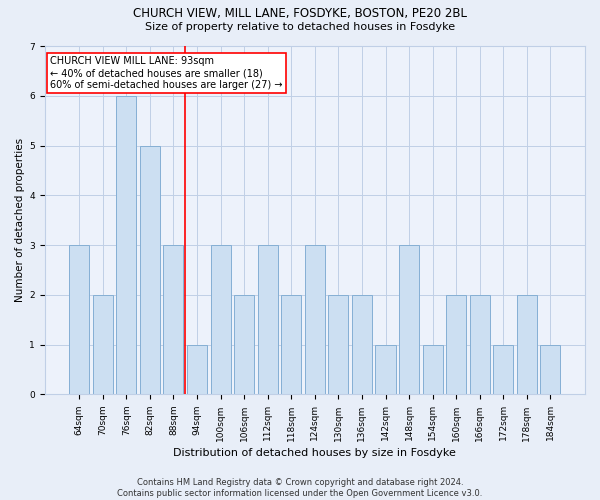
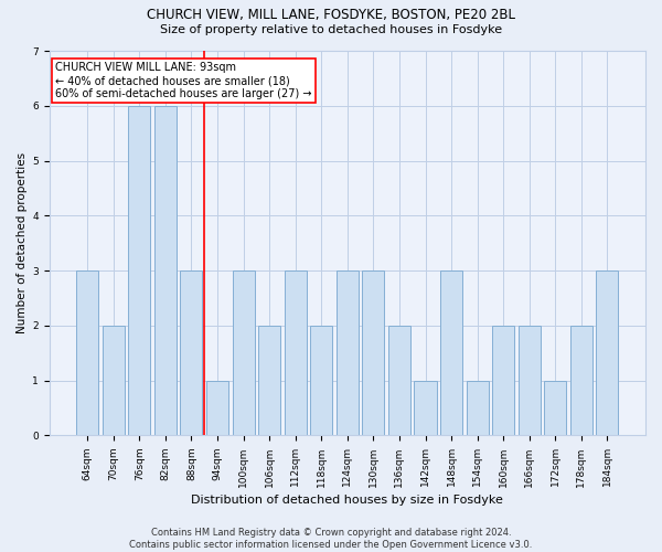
82sqm: 5 -> 6
130sqm: 2 -> 3
184sqm: 1 -> 3
